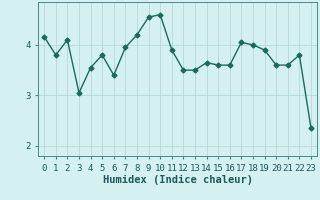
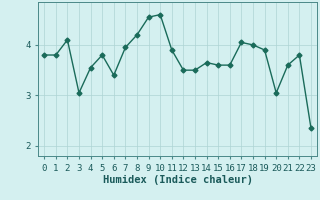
0: 4.16 -> 3.80
20: 3.60 -> 3.05
